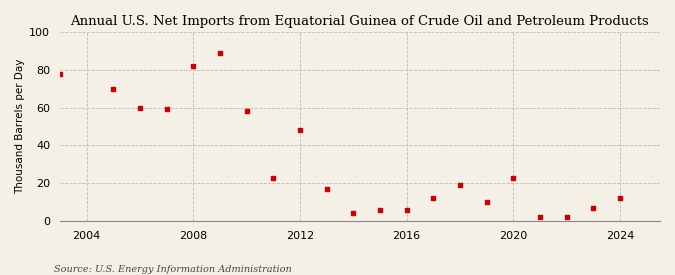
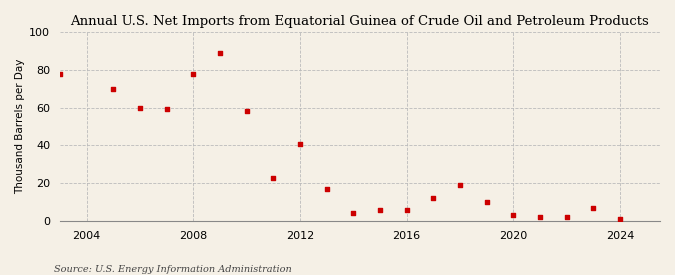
2008: 82 -> 78
2012: 48 -> 41
2020: 23 -> 3
2024: 12 -> 1
